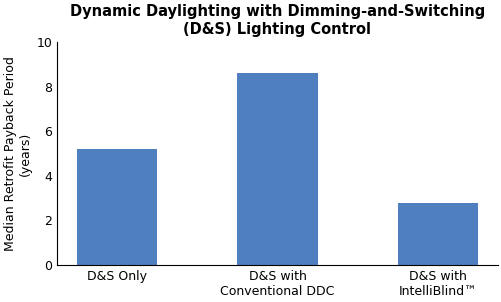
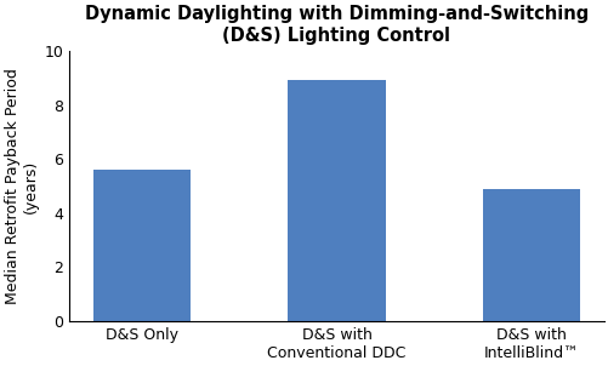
D&S Only: 5.2 -> 5.6
D&S with Conventional DDC: 8.6 -> 8.9
D&S with IntelliBlind™: 2.8 -> 4.9
